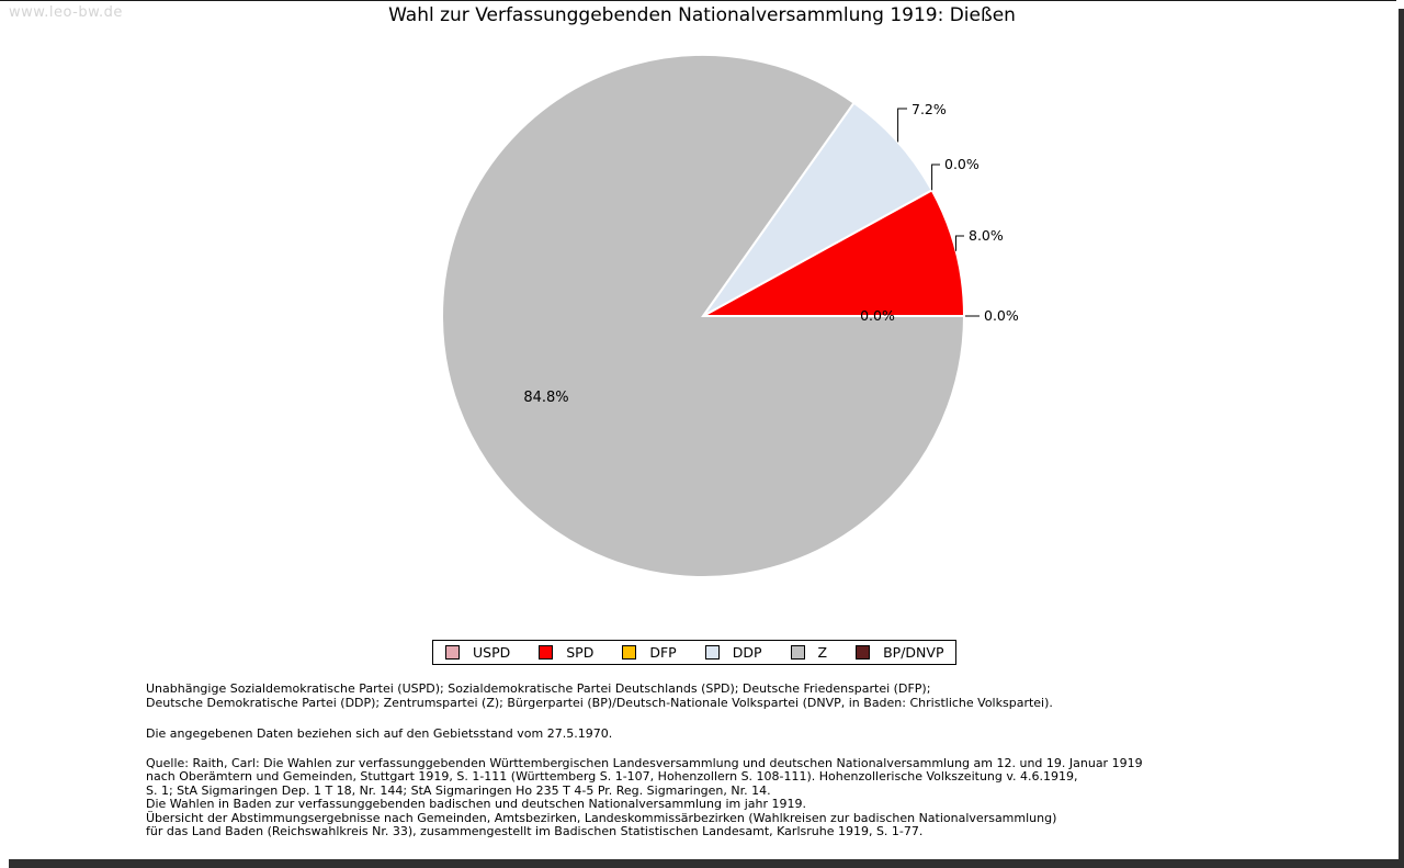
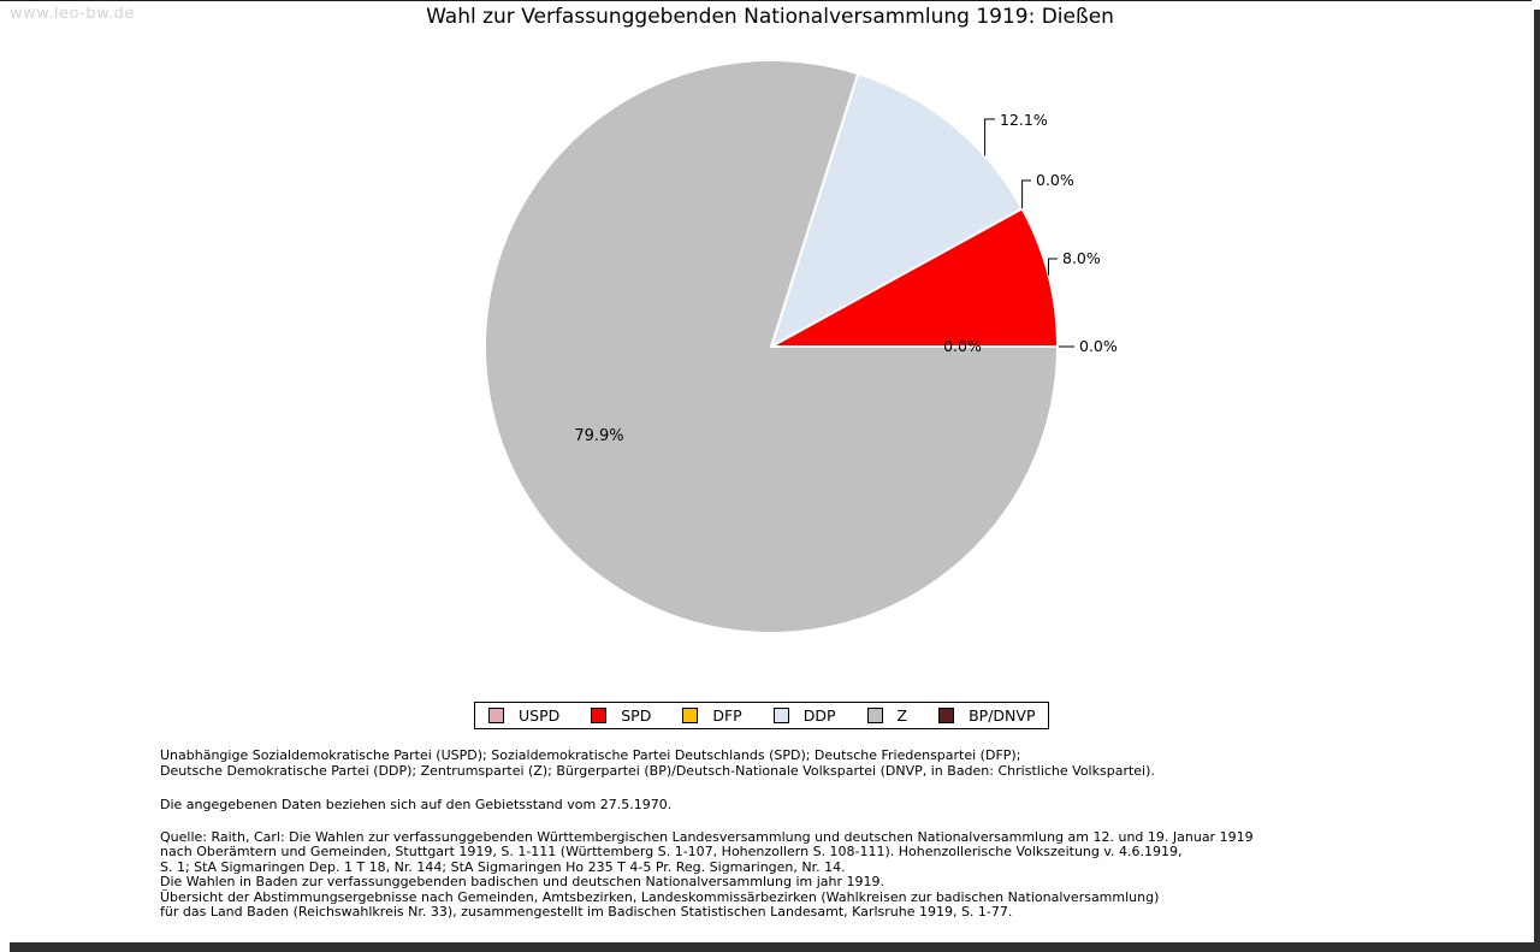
DDP: 7.2% -> 12.1%
Z: 84.8% -> 79.9%
